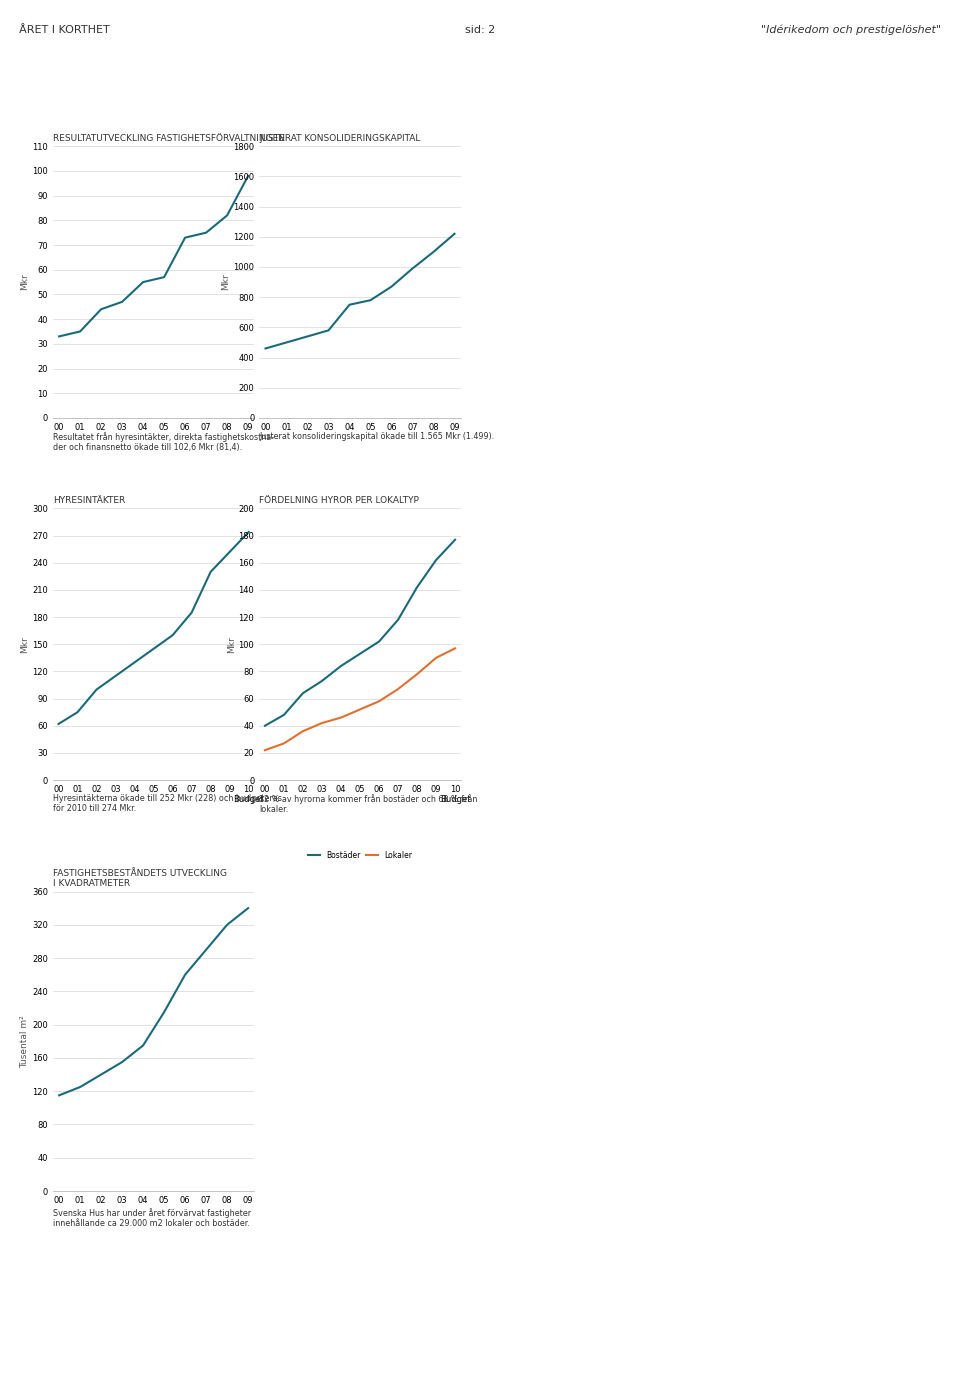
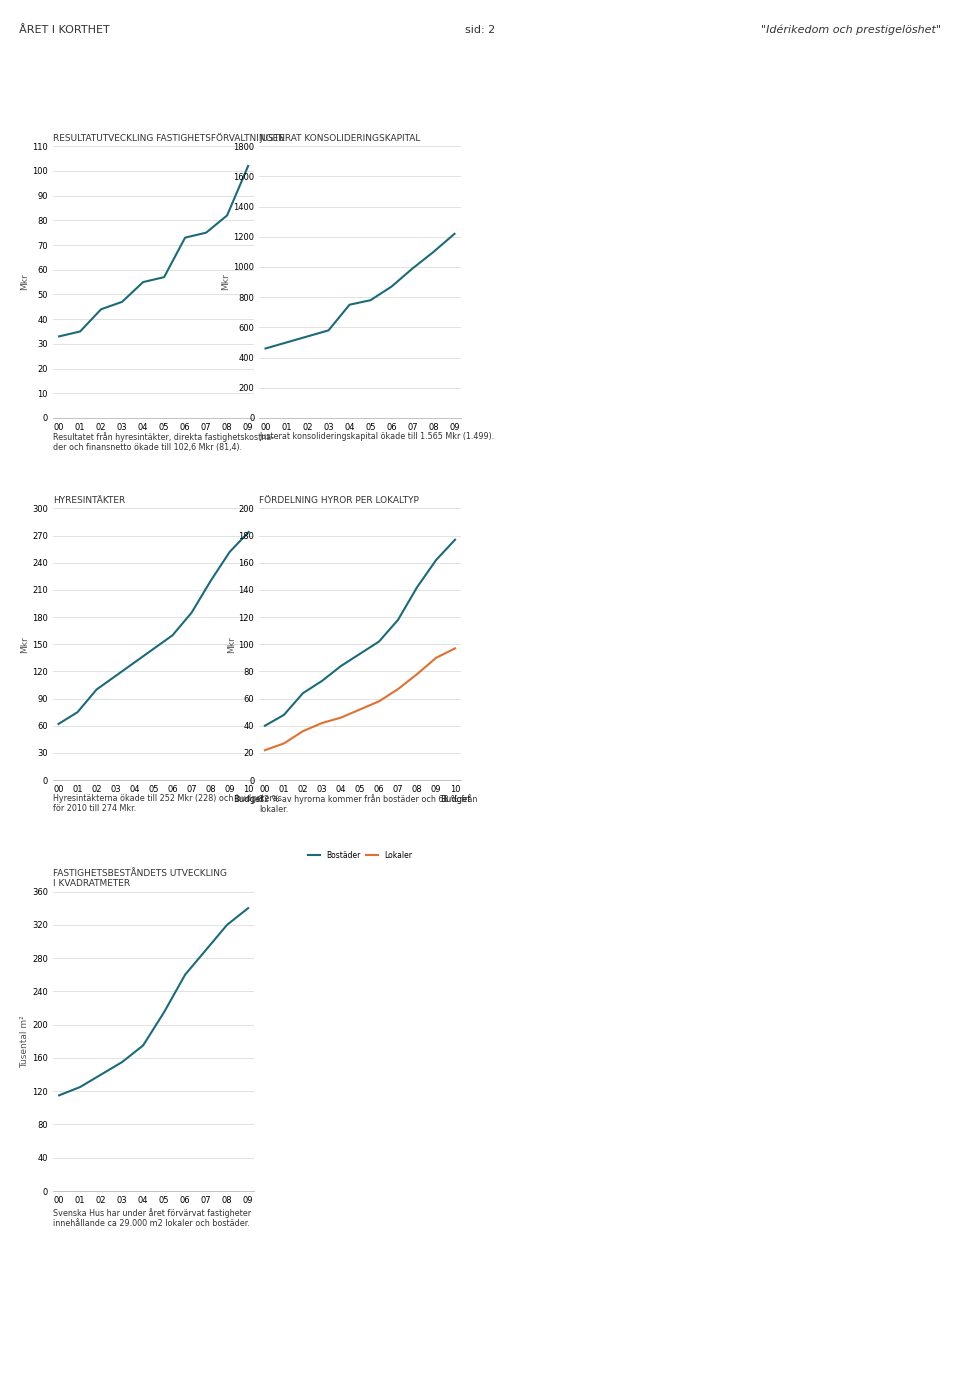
RESULTATUTVECKLING FASTIGHETSFÖRVALTNINGEN/09: 98 -> 102
HYRESINTÄKTER/08: 230 -> 220
